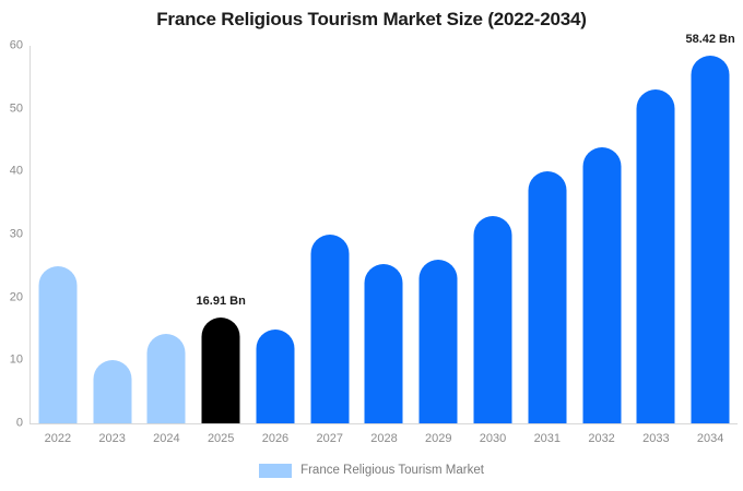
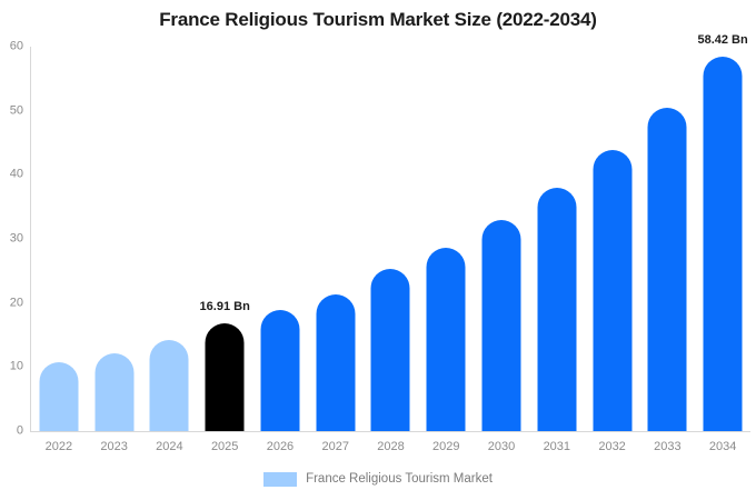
2022: 25 -> 11
2023: 10 -> 12
2026: 15 -> 19
2027: 30 -> 21
2029: 26 -> 29
2031: 40 -> 38
2033: 53 -> 50
